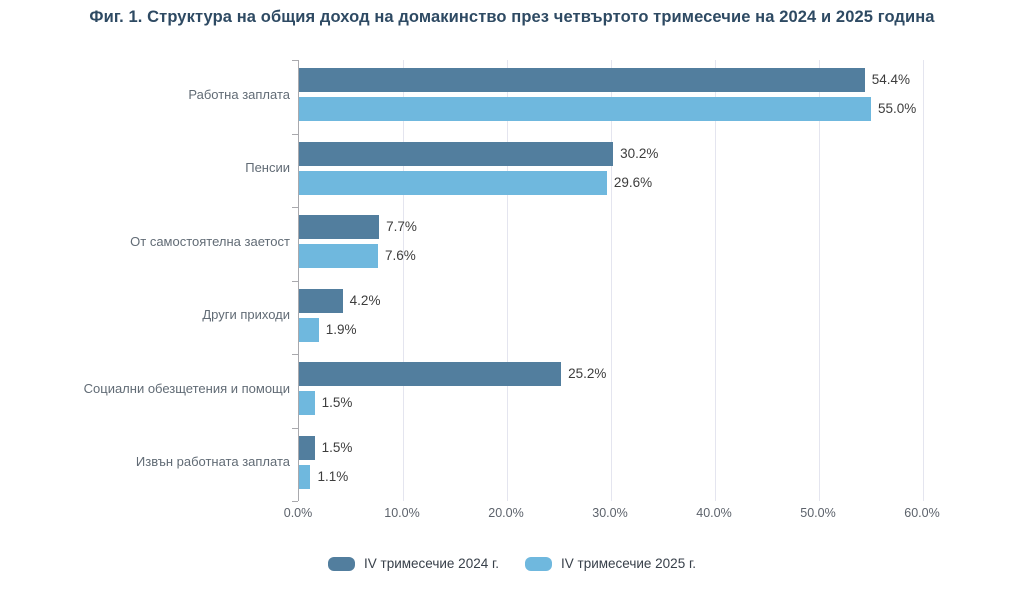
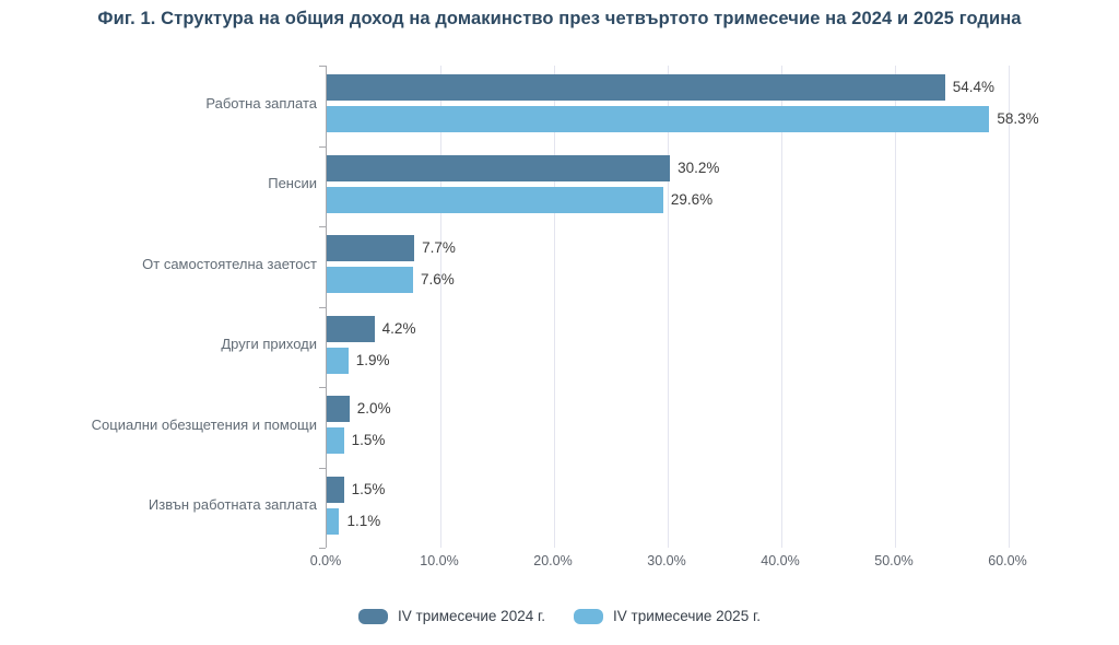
IV тримесечие 2025 г./Работна заплата: 55.0% -> 58.3%
IV тримесечие 2024 г./Социални обезщетения и помощи: 25.2% -> 2.0%
